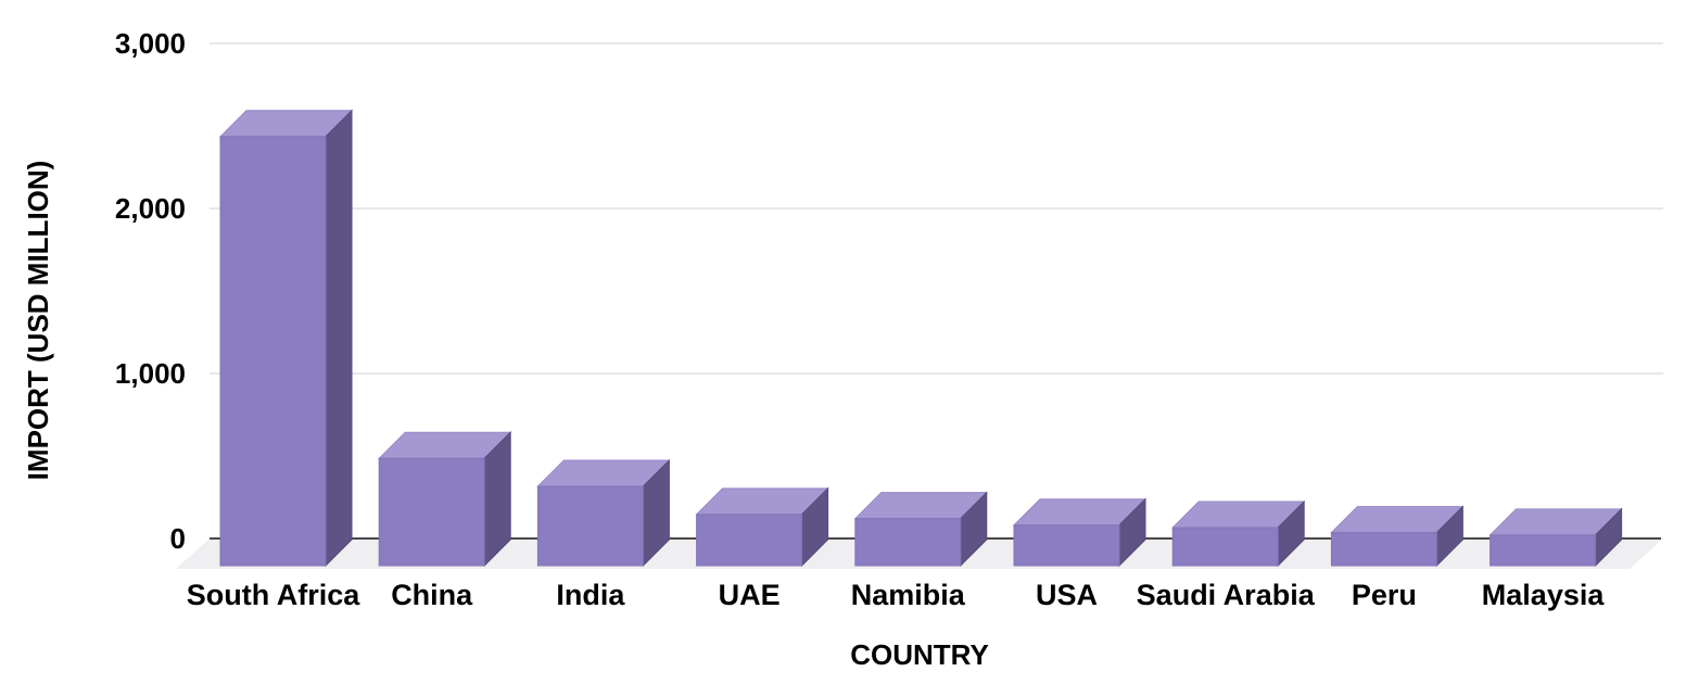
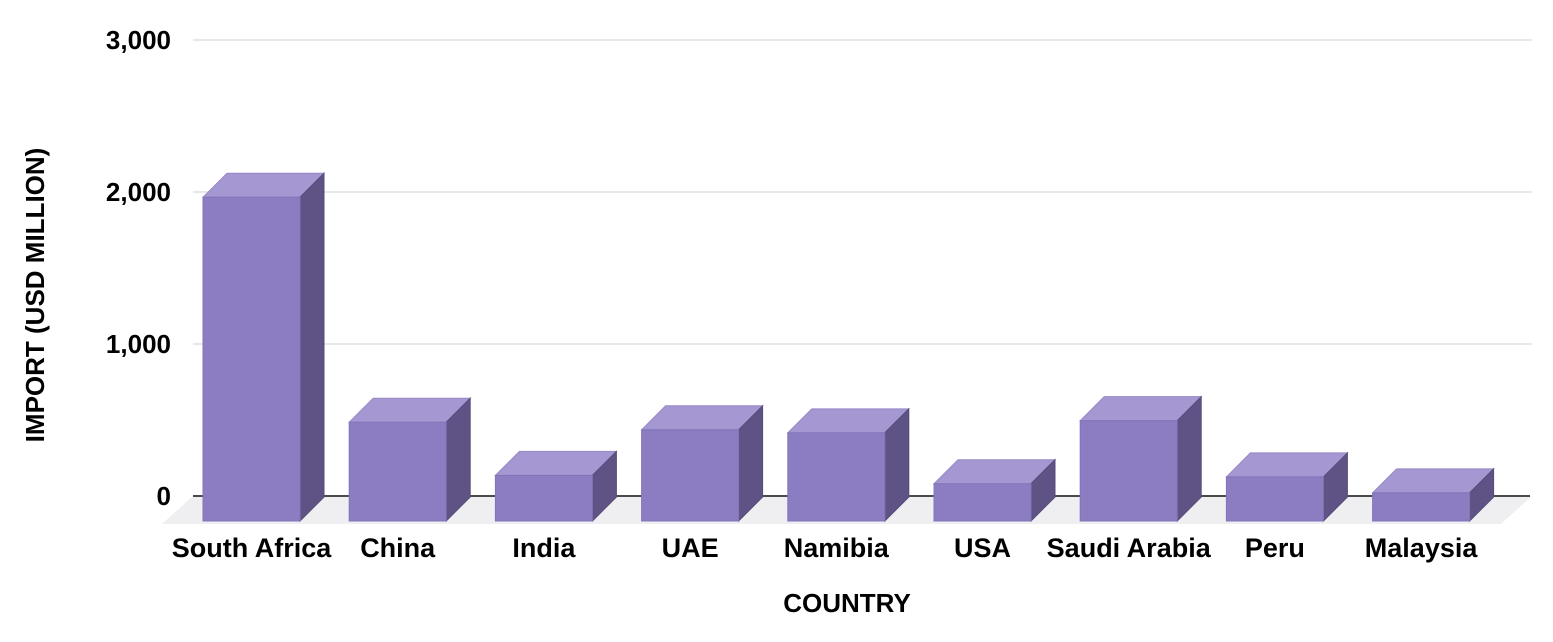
South Africa: 2600 -> 2130
India: 480 -> 300
UAE: 310 -> 600
Namibia: 280 -> 580
Saudi Arabia: 230 -> 660
Peru: 200 -> 290
